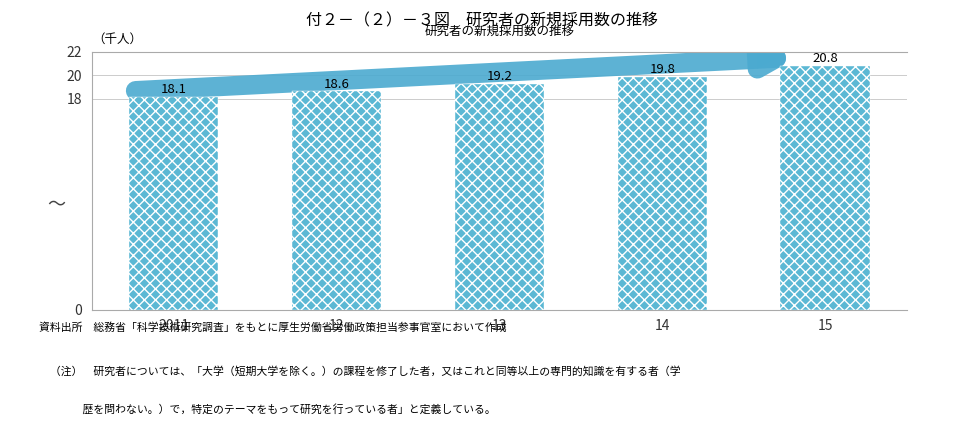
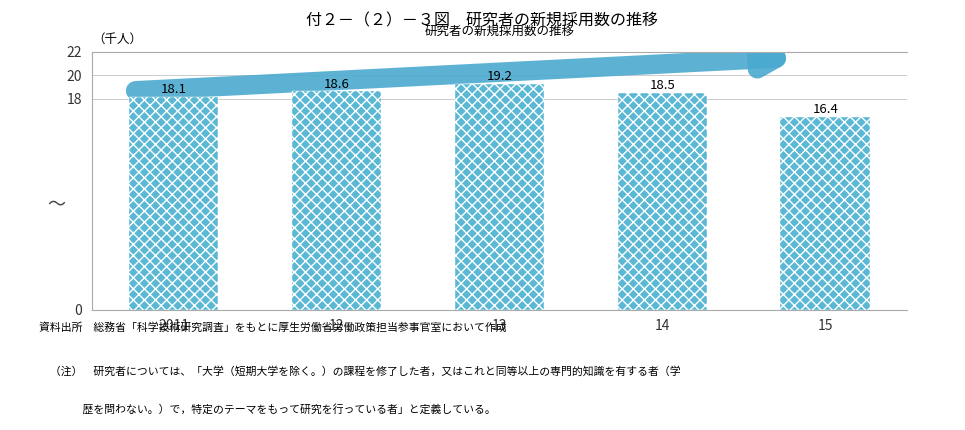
14: 19.8 -> 18.5
15: 20.8 -> 16.4
